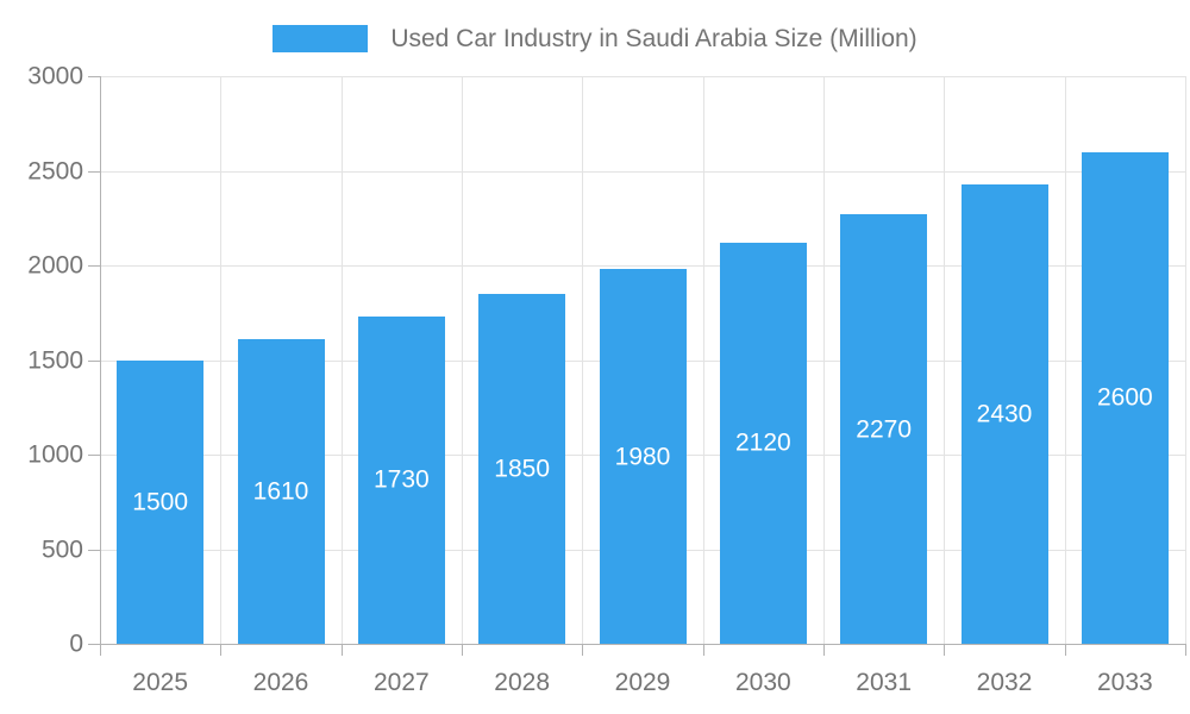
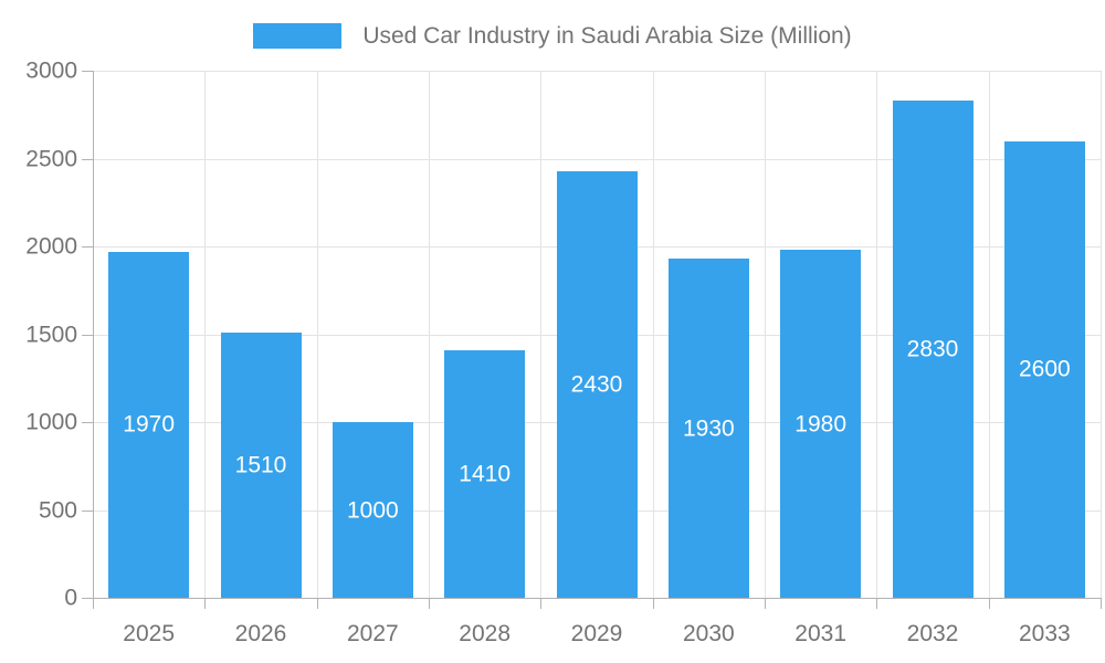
2025: 1500 -> 1970
2026: 1610 -> 1510
2027: 1730 -> 1000
2028: 1850 -> 1410
2029: 1980 -> 2430
2030: 2120 -> 1930
2031: 2270 -> 1980
2032: 2430 -> 2830
